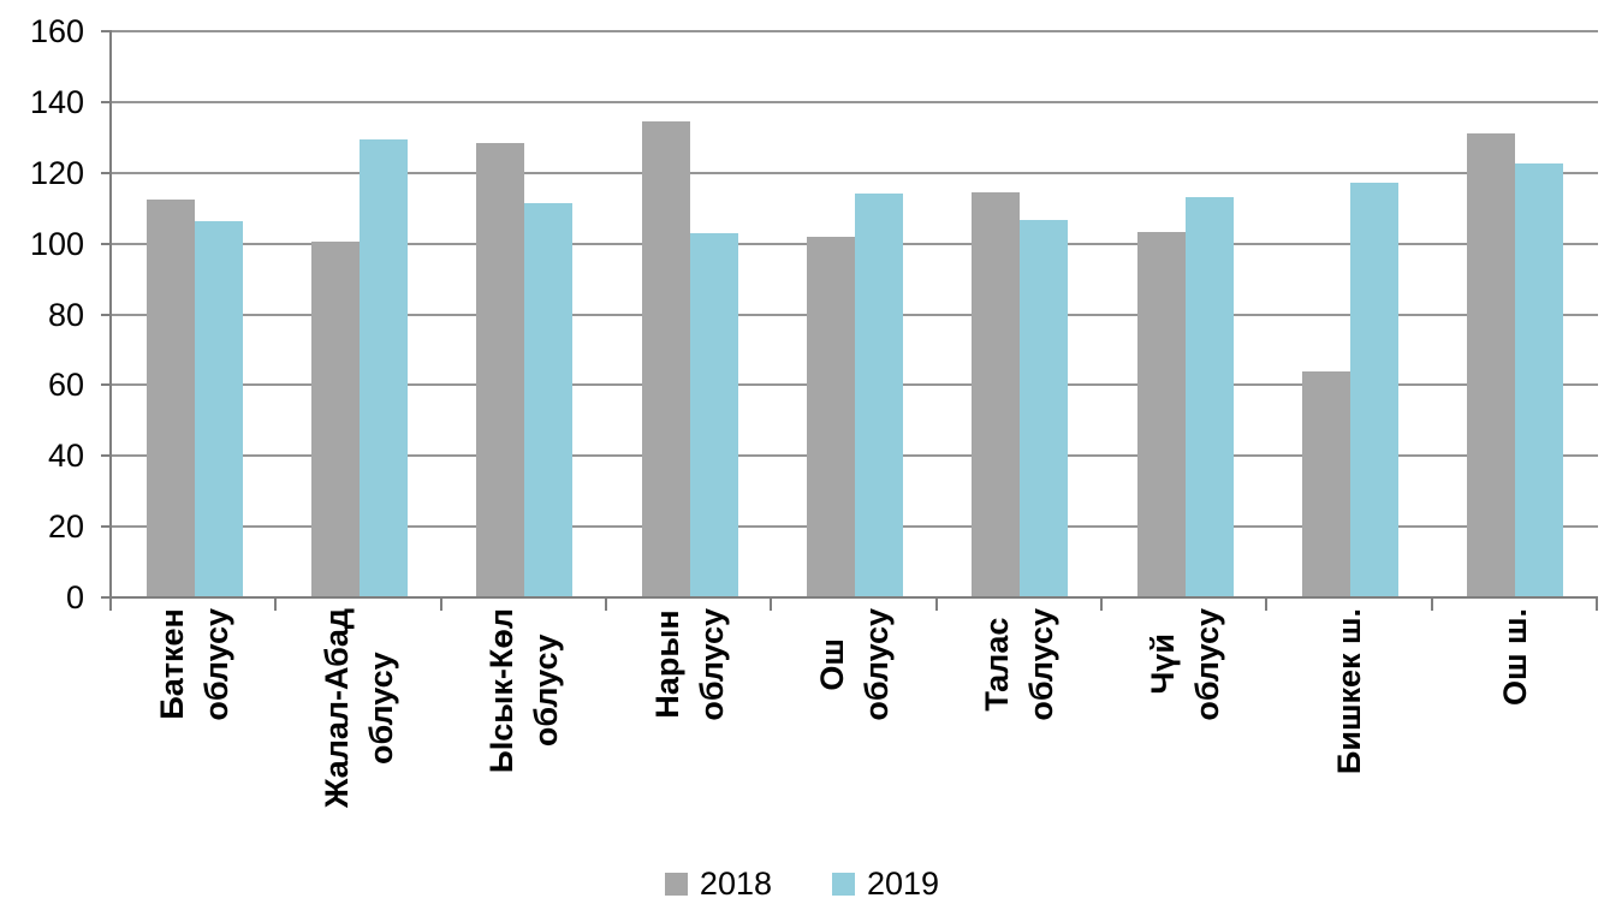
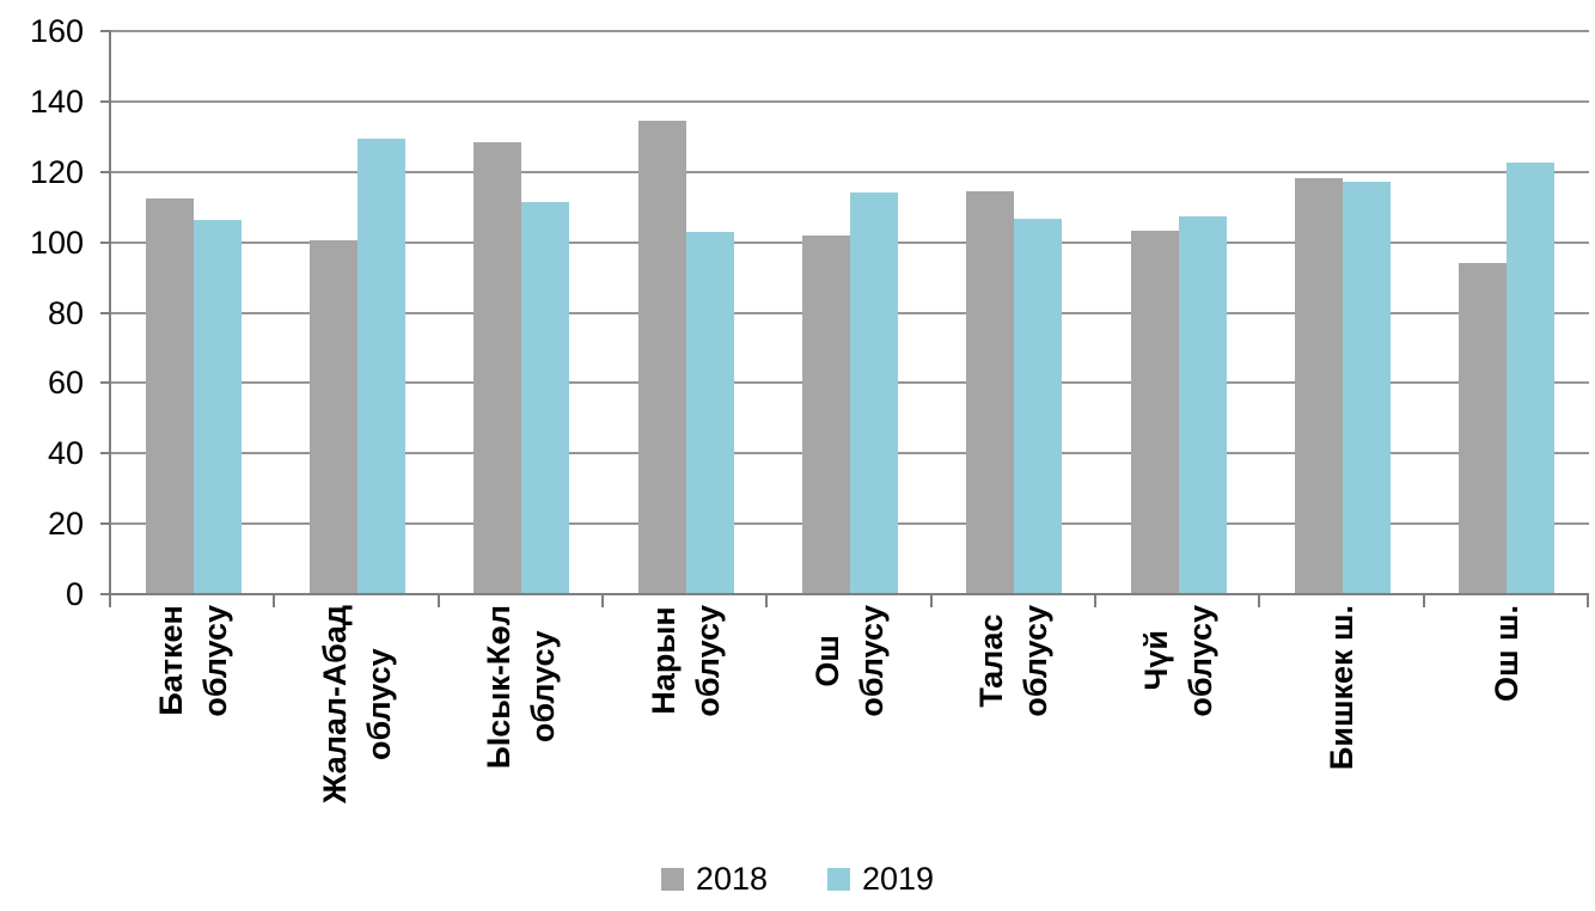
2019/Чүй облусу: 113 -> 107
2018/Бишкек ш.: 64 -> 118
2018/Ош ш.: 131 -> 94
